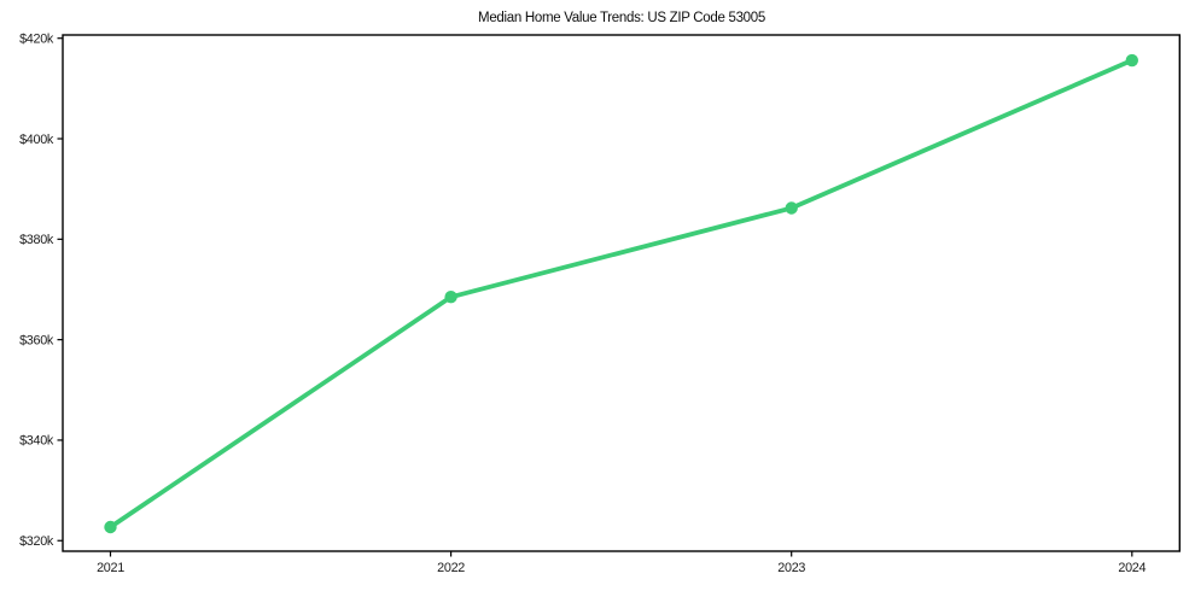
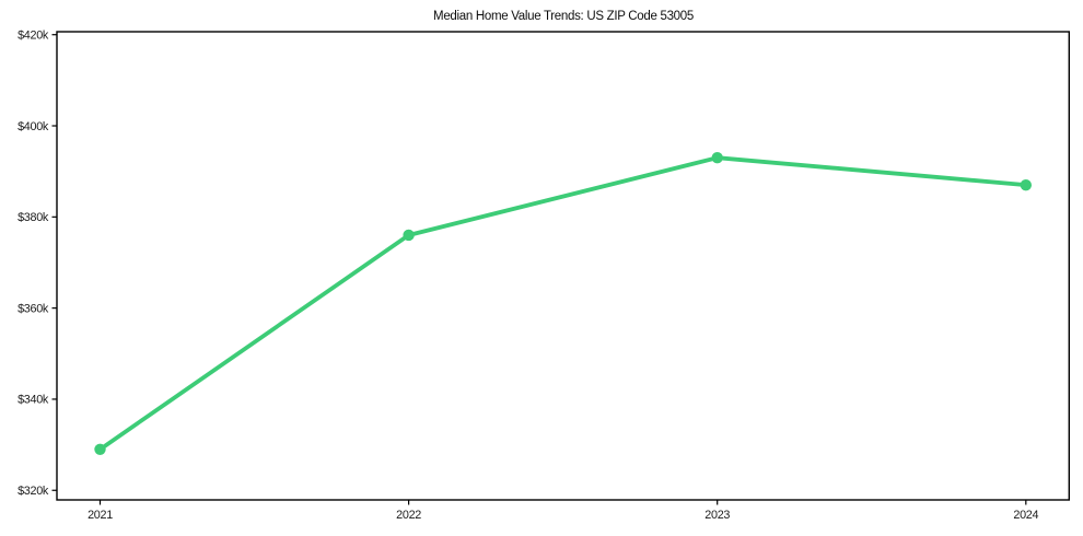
2021: $323k -> $329k
2022: $368k -> $376k
2023: $386k -> $393k
2024: $416k -> $387k
